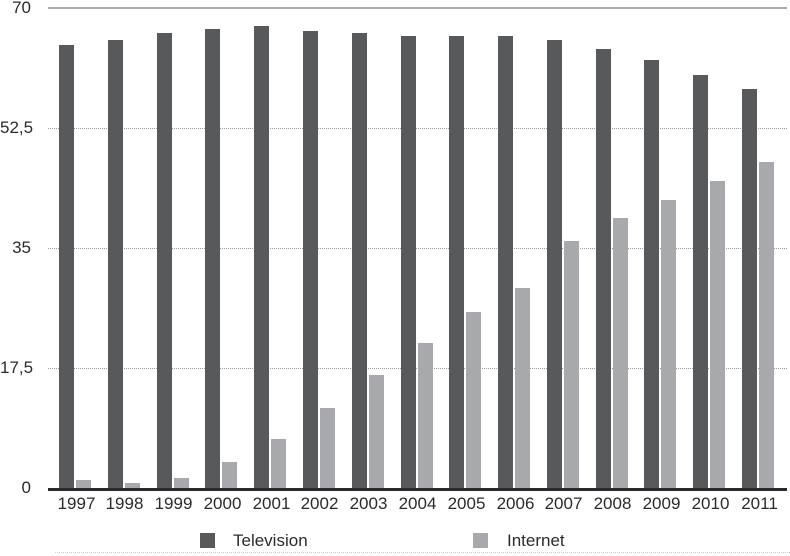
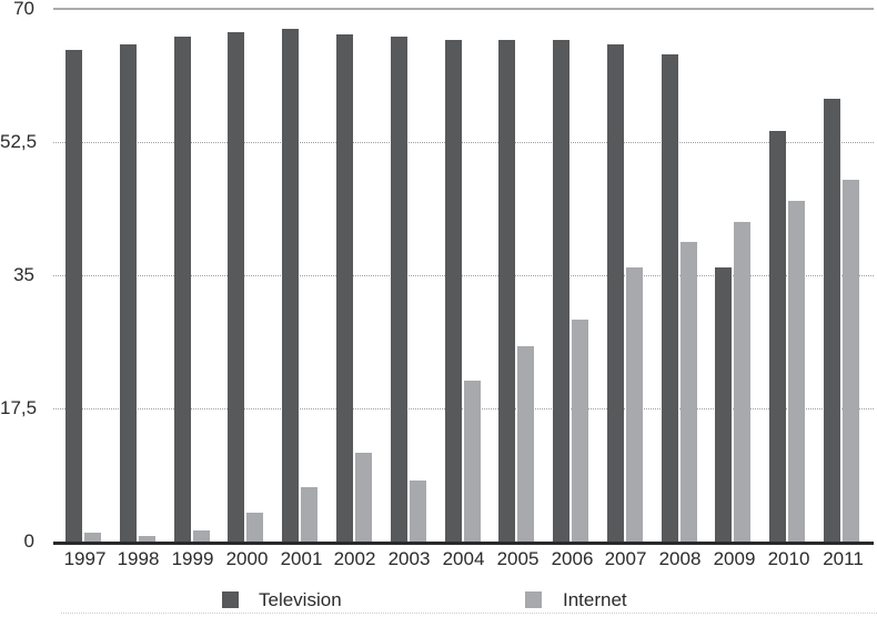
Internet/2003: 16 -> 8
Television/2009: 62 -> 36
Television/2010: 60 -> 54
